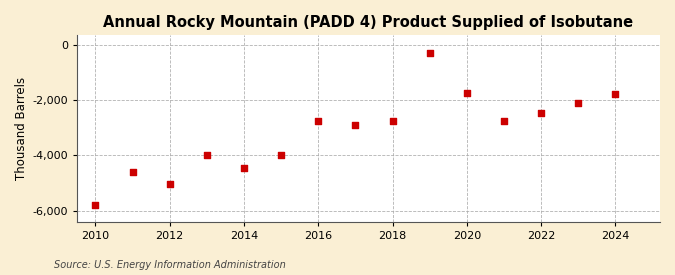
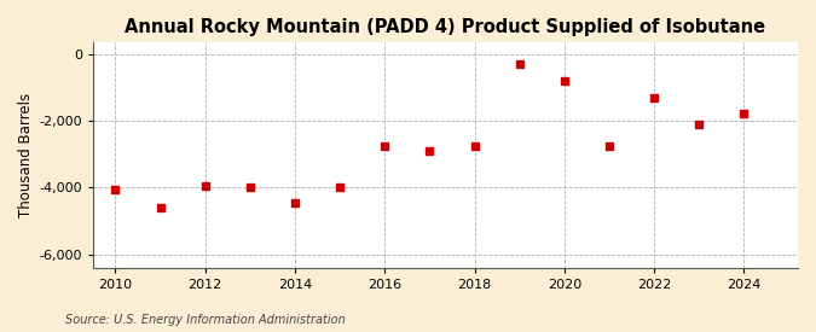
2010: -5,800 -> -4,050
2012: -5,050 -> -3,950
2020: -1,750 -> -800
2022: -2,450 -> -1,300
